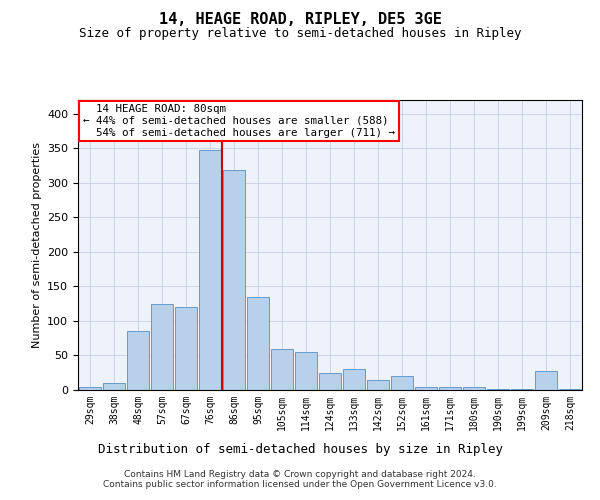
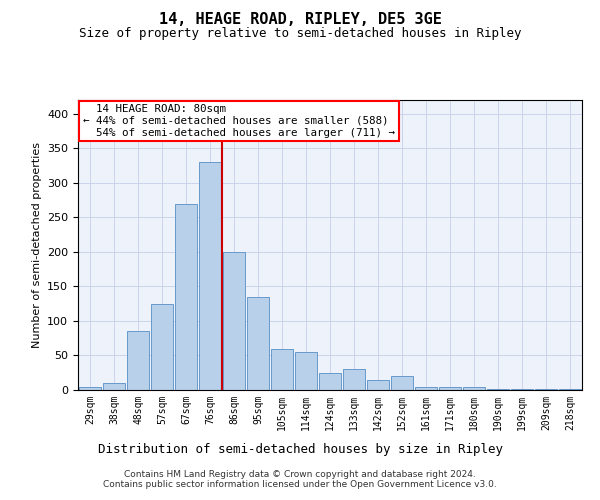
67sqm: 120 -> 270
76sqm: 348 -> 330
86sqm: 318 -> 200
209sqm: 28 -> 2
